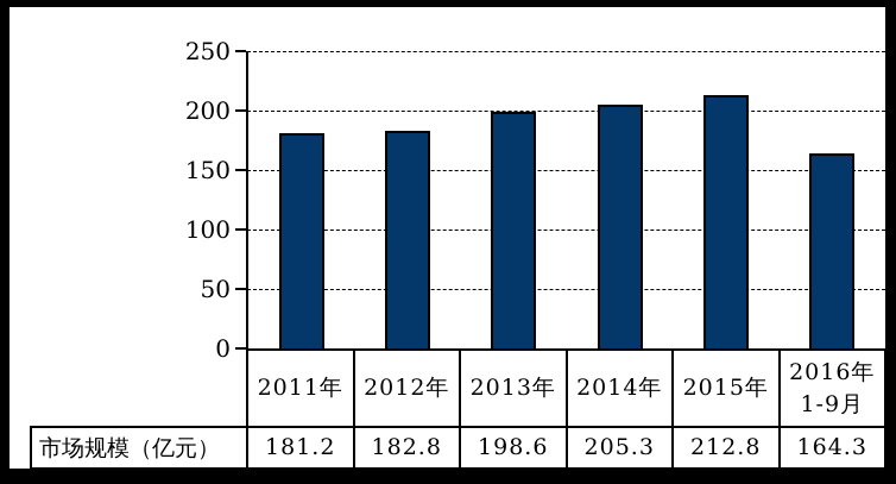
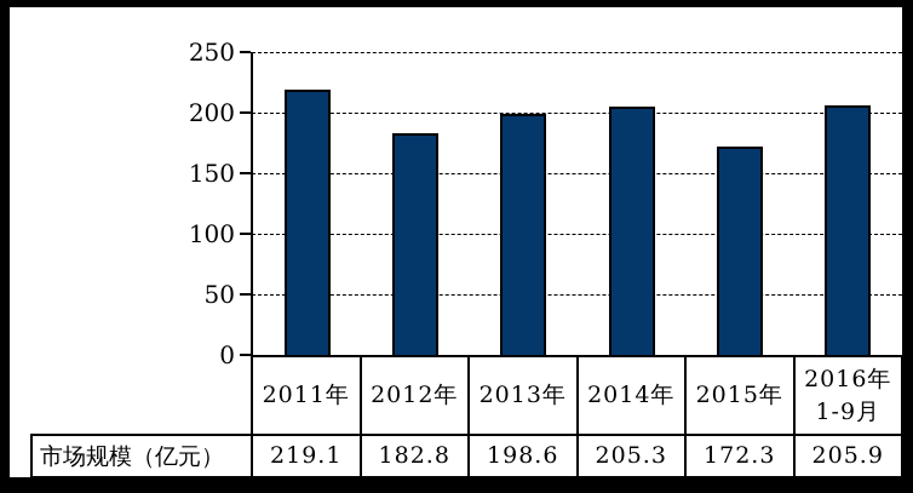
2011年: 181.2 -> 219.1
2015年: 212.8 -> 172.3
2016年 1-9月: 164.3 -> 205.9
